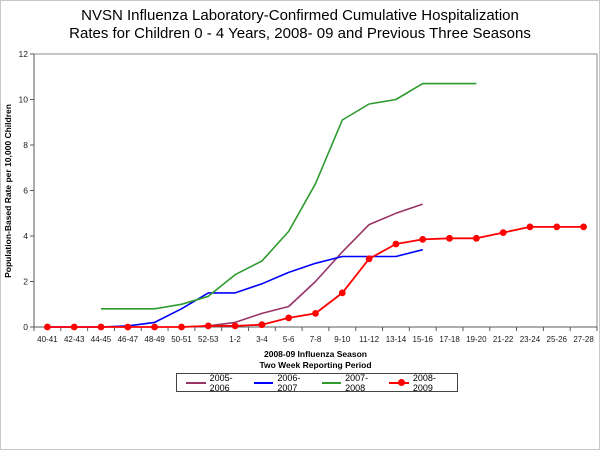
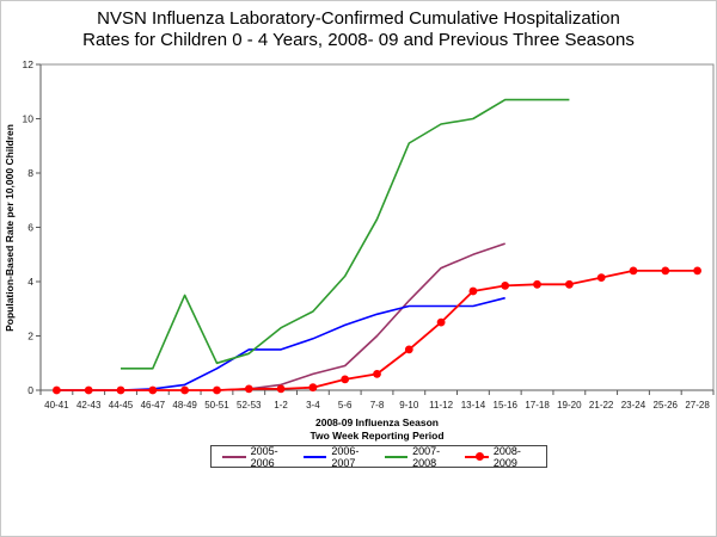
2007-2008/48-49: 0.8 -> 3.5
2008-2009/11-12: 3.0 -> 2.5
